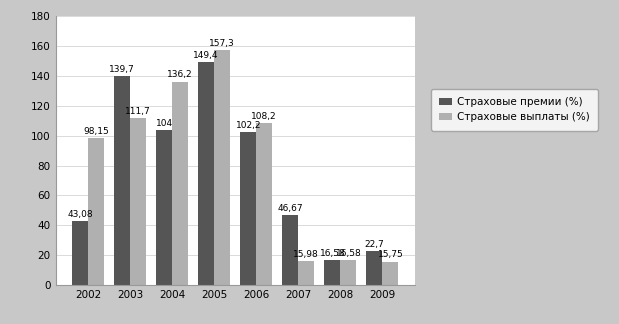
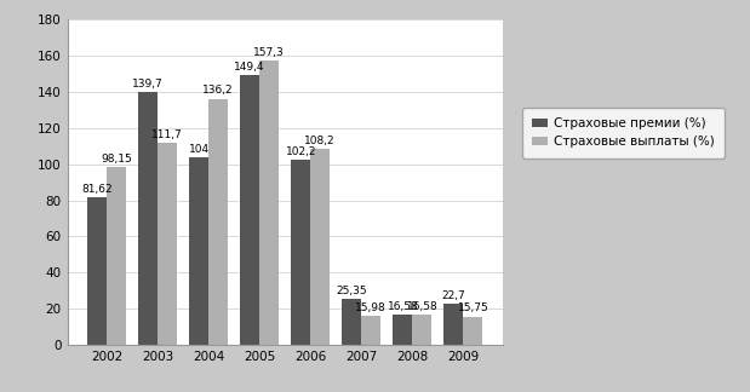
Страховые премии (%)/2002: 43,08 -> 81,62
Страховые премии (%)/2007: 46,67 -> 25,35
